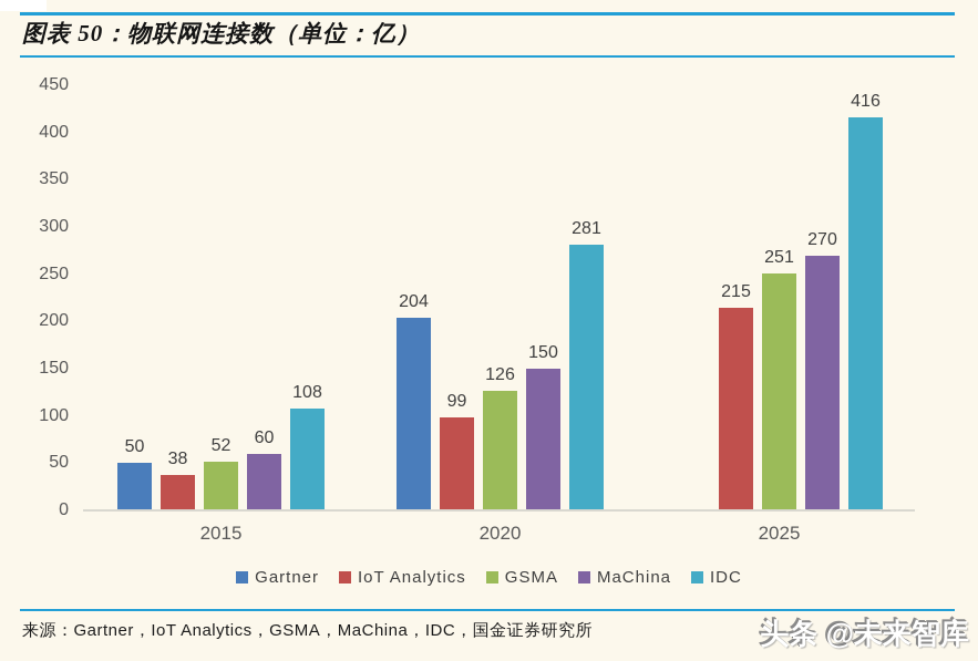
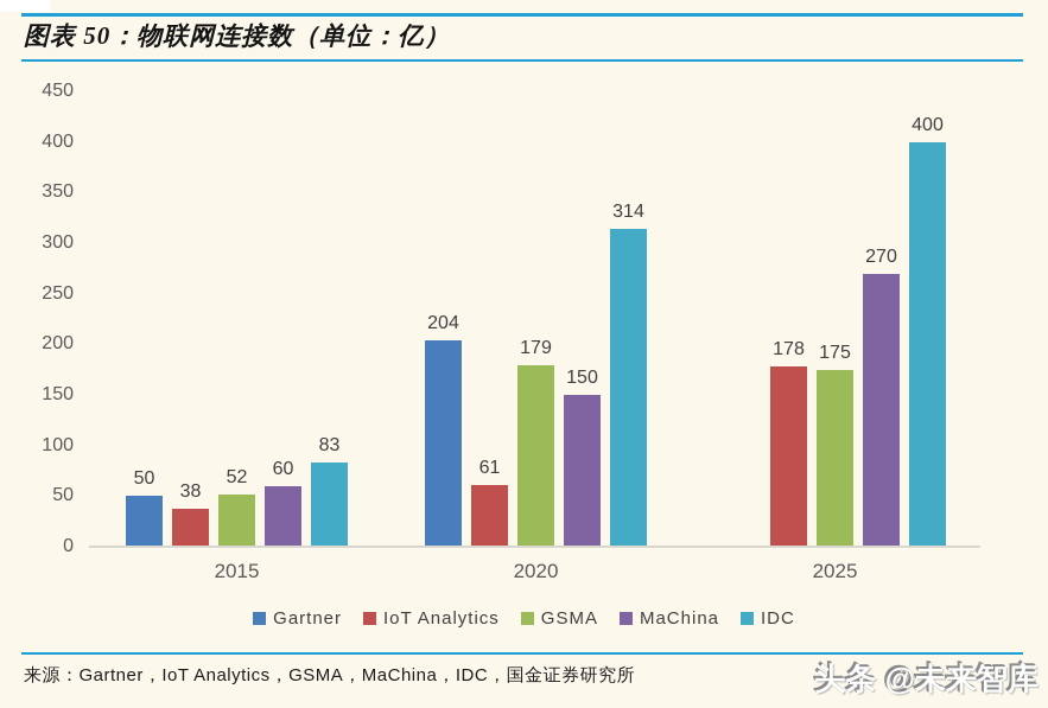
IDC/2015: 108 -> 83
IoT Analytics/2020: 99 -> 61
GSMA/2020: 126 -> 179
IDC/2020: 281 -> 314
IoT Analytics/2025: 215 -> 178
GSMA/2025: 251 -> 175
IDC/2025: 416 -> 400
